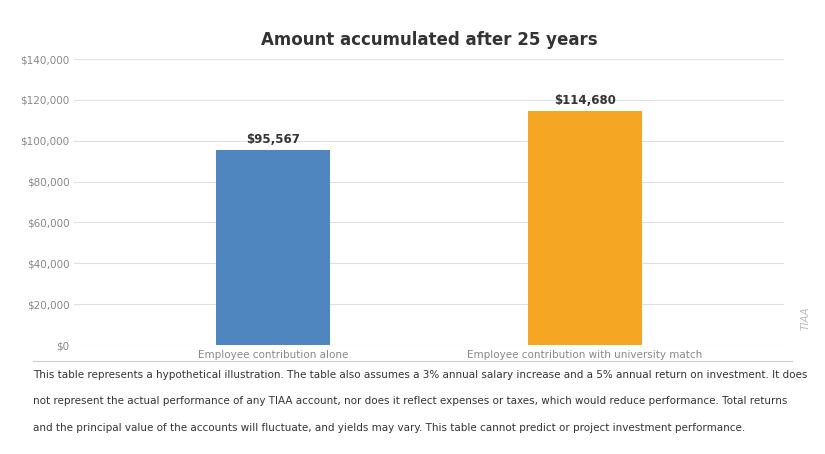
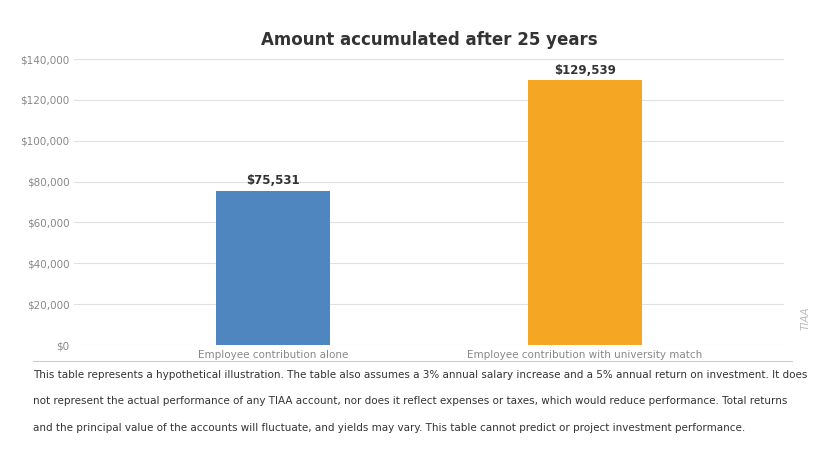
Employee contribution alone: $95,567 -> $75,531
Employee contribution with university match: $114,680 -> $129,539
